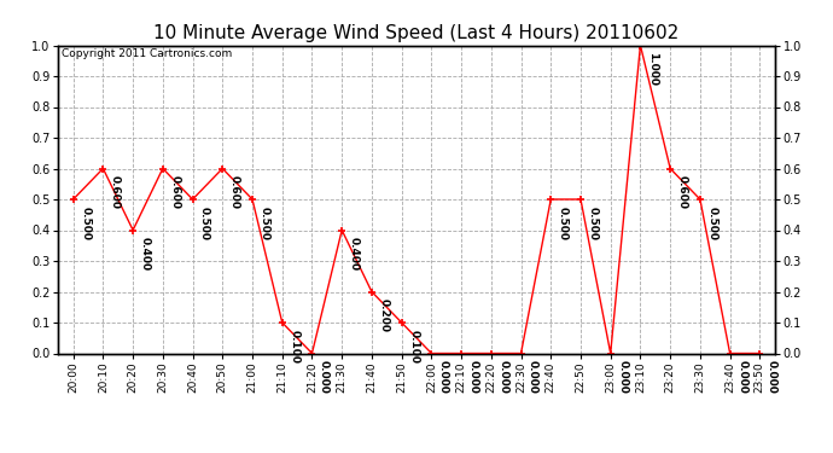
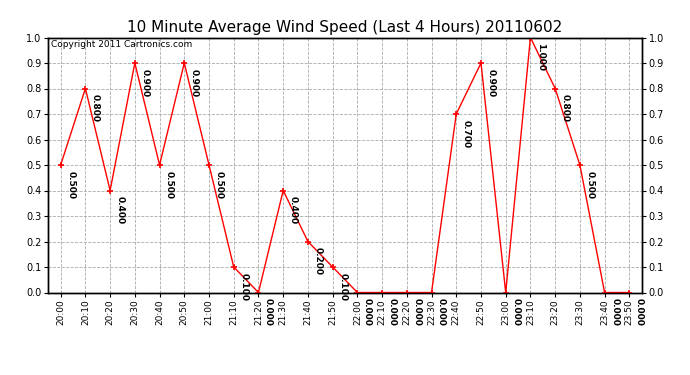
20:10: 0.600 -> 0.800
20:30: 0.600 -> 0.900
20:50: 0.600 -> 0.900
22:40: 0.500 -> 0.700
22:50: 0.500 -> 0.900
23:20: 0.600 -> 0.800
